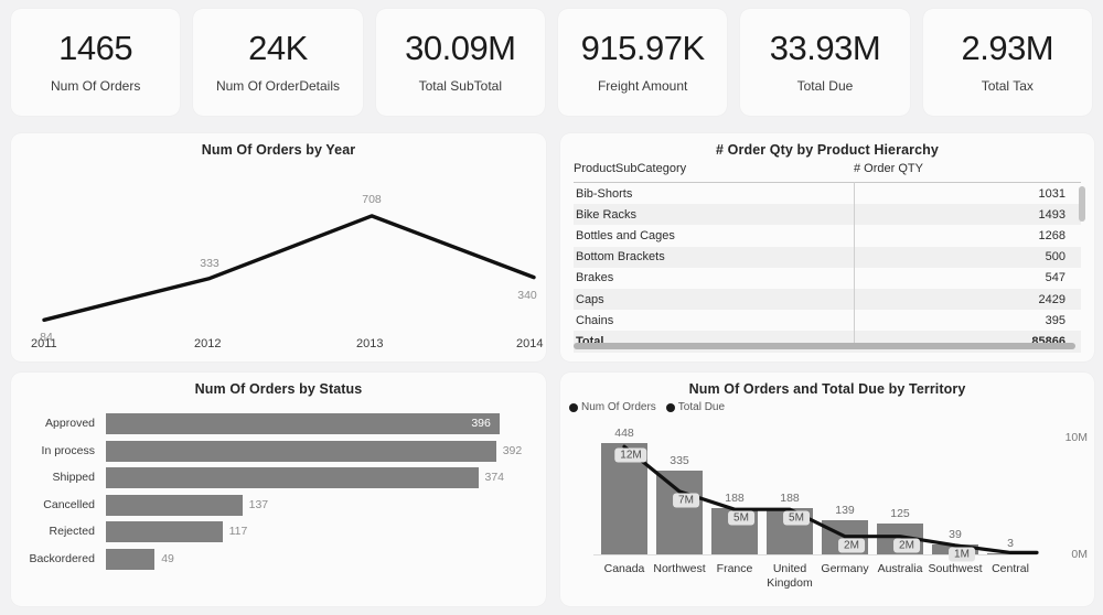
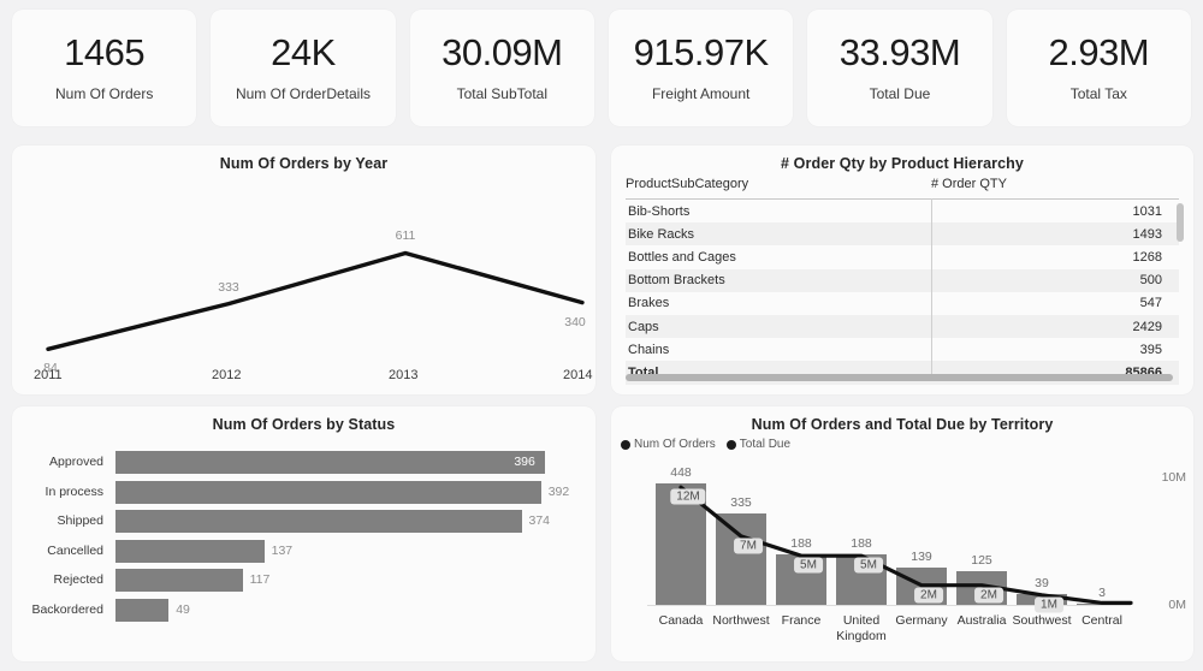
Num Of Orders by Year/2013: 708 -> 611
